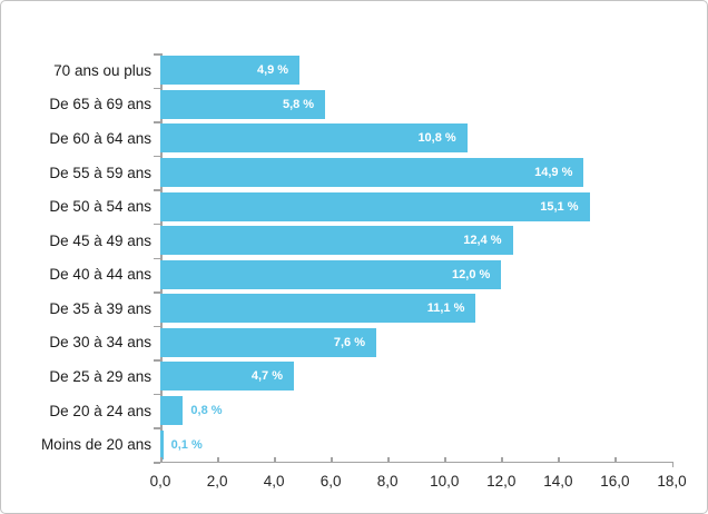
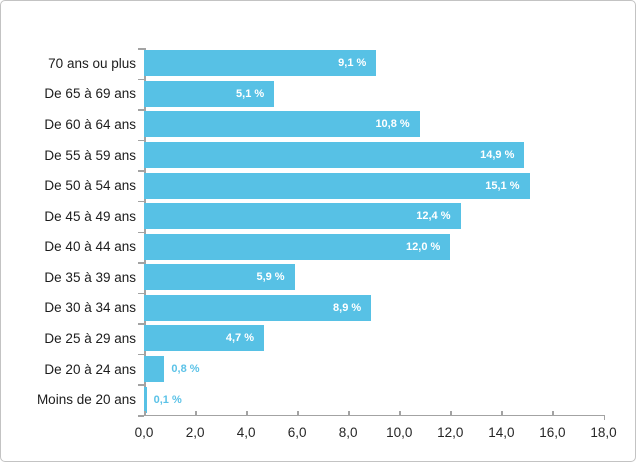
70 ans ou plus: 4,9 -> 9,1
De 65 à 69 ans: 5,8 -> 5,1
De 35 à 39 ans: 11,1 -> 5,9
De 30 à 34 ans: 7,6 -> 8,9
